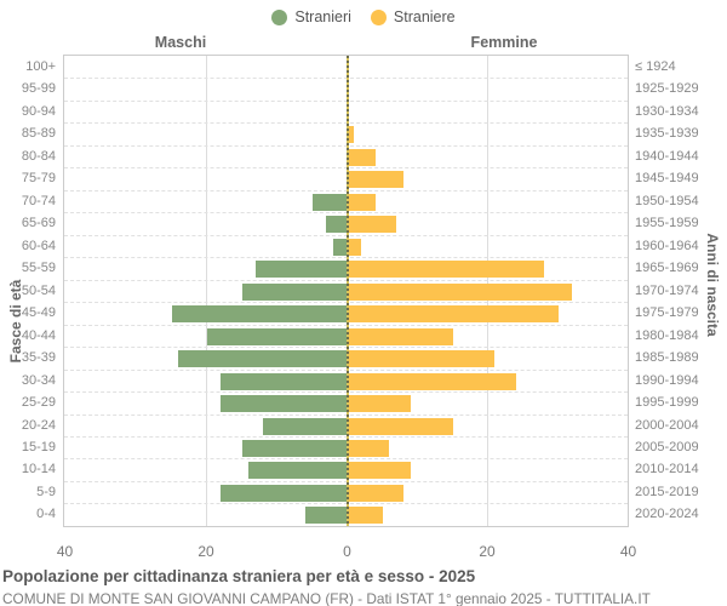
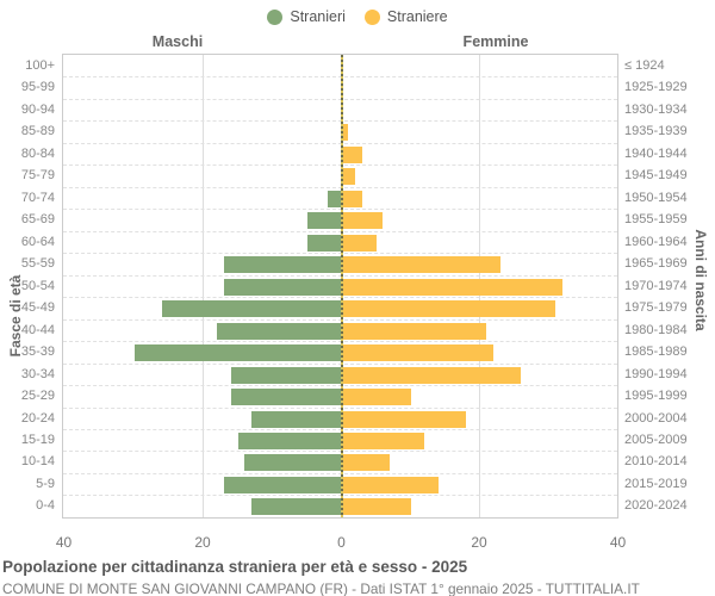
Straniere/80-84: 4 -> 3
Straniere/75-79: 8 -> 2
Stranieri/70-74: 5 -> 2
Straniere/70-74: 4 -> 3
Stranieri/65-69: 3 -> 5
Straniere/65-69: 7 -> 6
Stranieri/60-64: 2 -> 5
Straniere/60-64: 2 -> 5
Stranieri/55-59: 13 -> 17
Straniere/55-59: 28 -> 23
Stranieri/50-54: 15 -> 17
Stranieri/45-49: 25 -> 26
Straniere/45-49: 30 -> 31
Stranieri/40-44: 20 -> 18
Straniere/40-44: 15 -> 21
Stranieri/35-39: 24 -> 30
Straniere/35-39: 21 -> 22
Stranieri/30-34: 18 -> 16
Straniere/30-34: 24 -> 26
Stranieri/25-29: 18 -> 16
Straniere/25-29: 9 -> 10
Stranieri/20-24: 12 -> 13
Straniere/20-24: 15 -> 18
Straniere/15-19: 6 -> 12
Straniere/10-14: 9 -> 7
Stranieri/5-9: 18 -> 17
Straniere/5-9: 8 -> 14
Stranieri/0-4: 6 -> 13
Straniere/0-4: 5 -> 10
